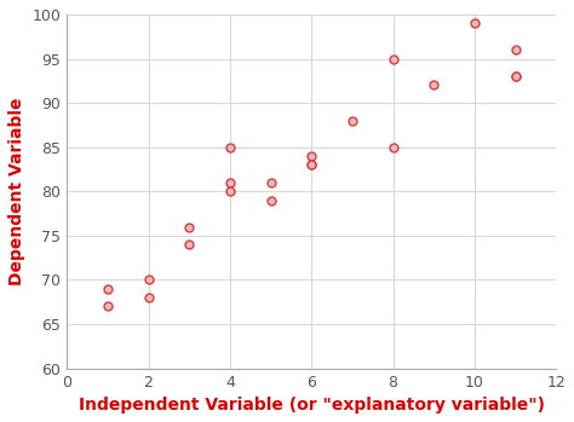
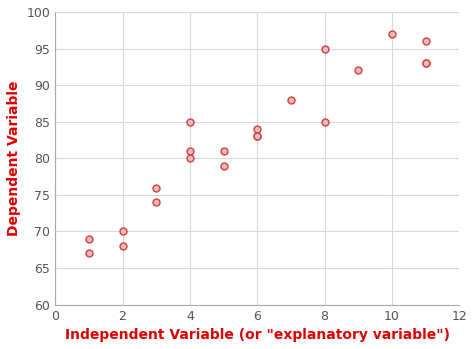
10: 99 -> 97
